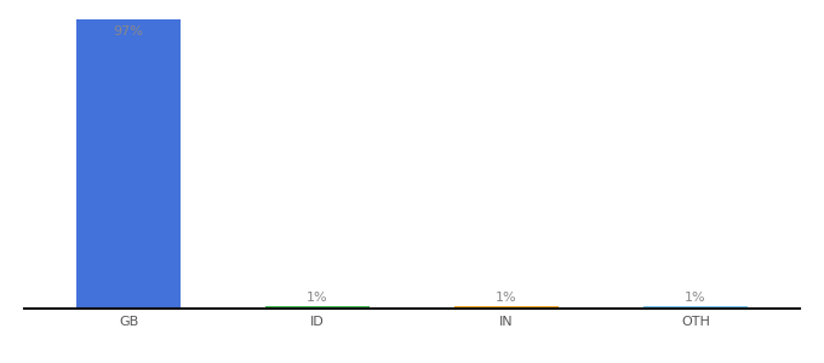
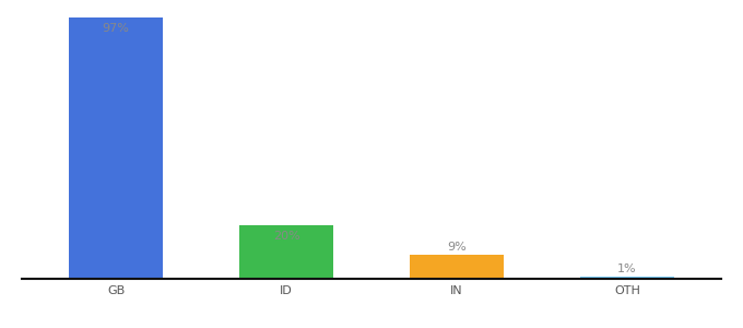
ID: 1% -> 20%
IN: 1% -> 9%
